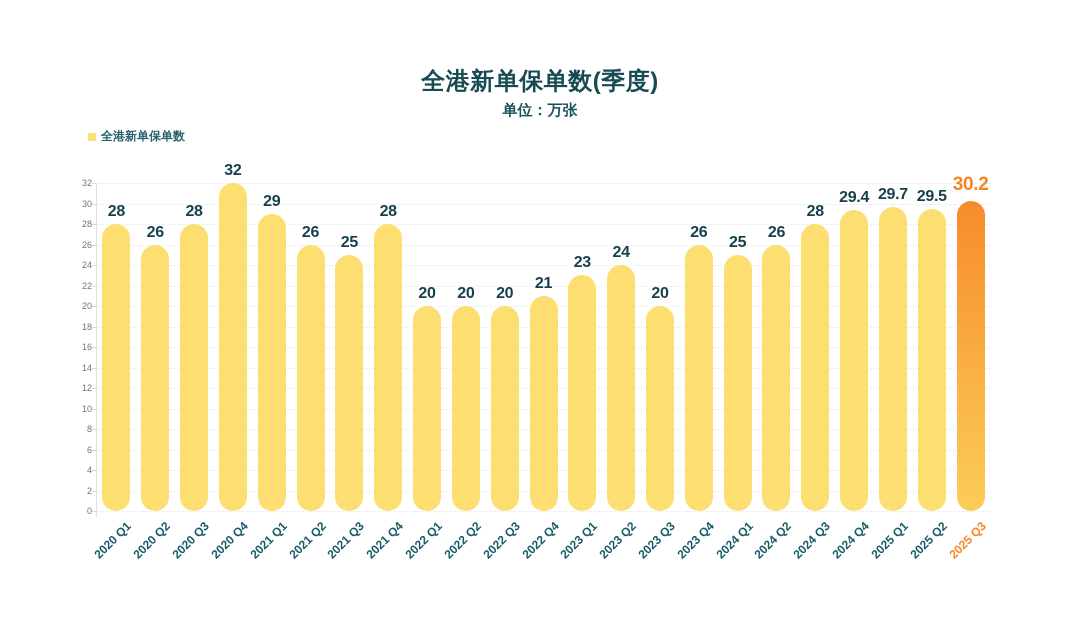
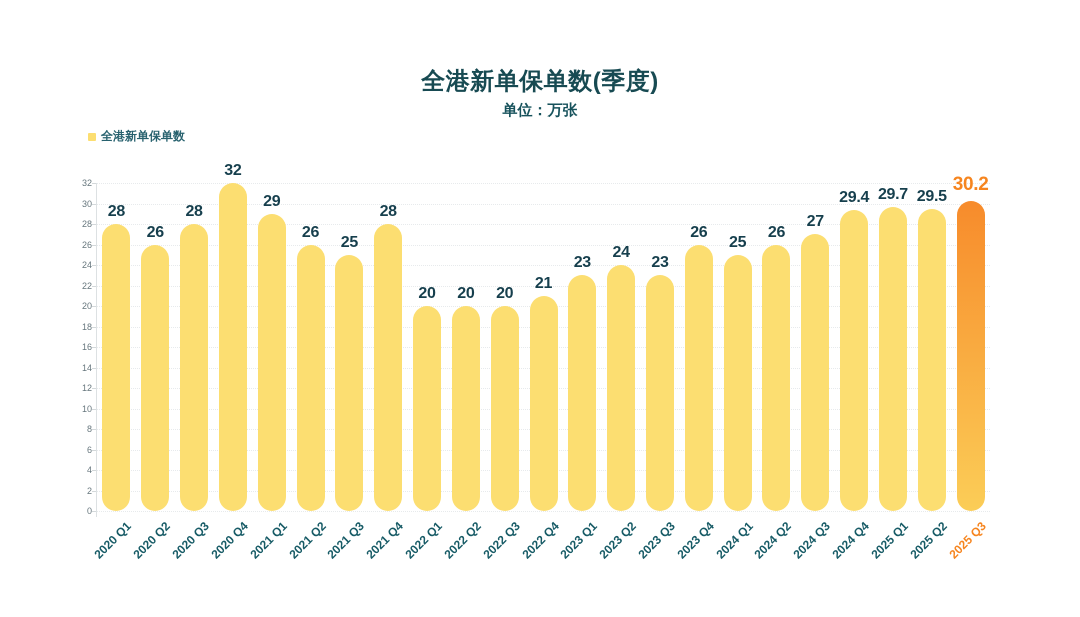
2023 Q3: 20 -> 23
2024 Q3: 28 -> 27
